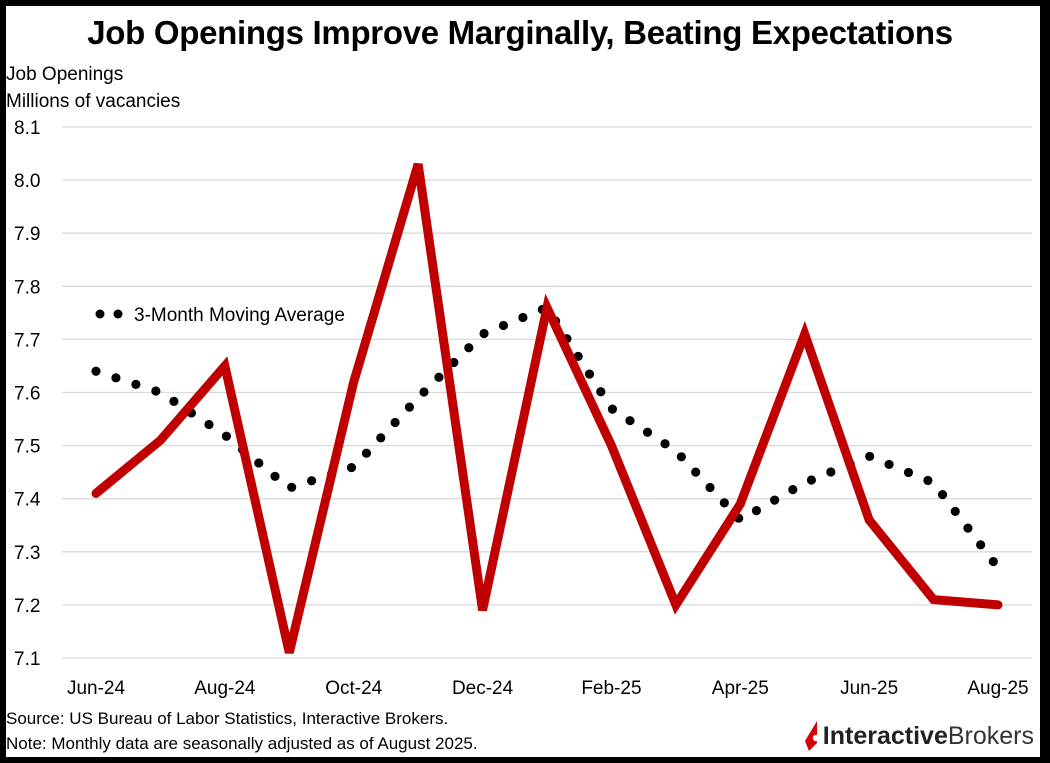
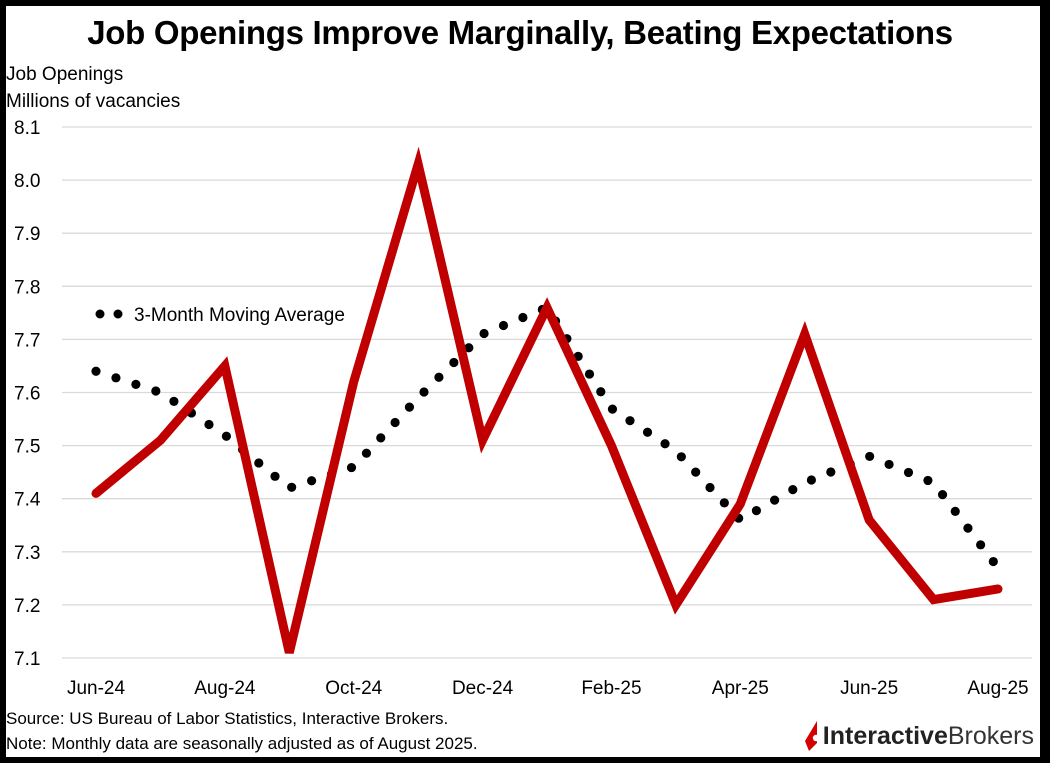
Job Openings/Dec-24: 7.19 -> 7.51
Job Openings/Aug-25: 7.20 -> 7.23
